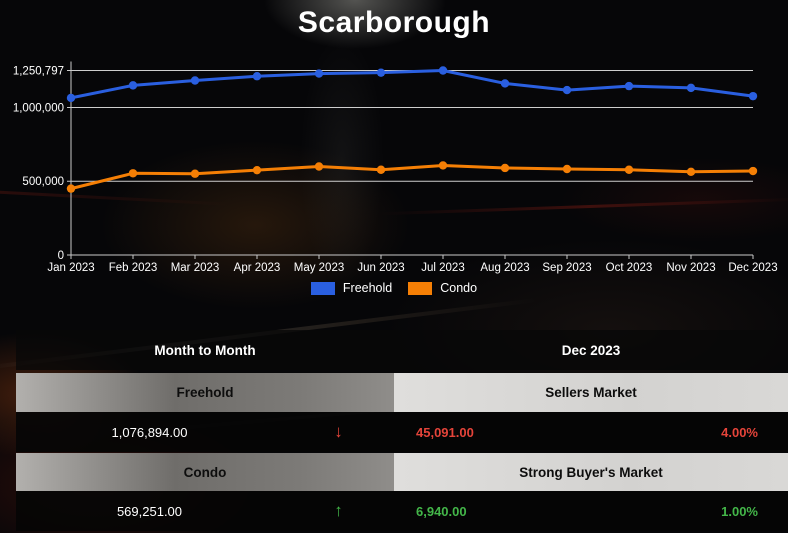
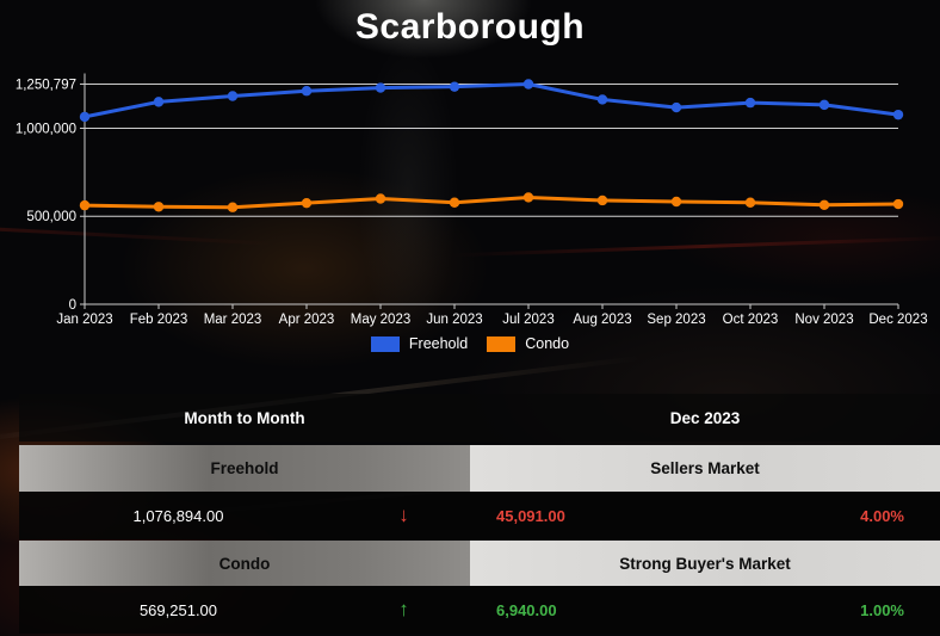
Condo/Jan 2023: 450000 -> 560000
